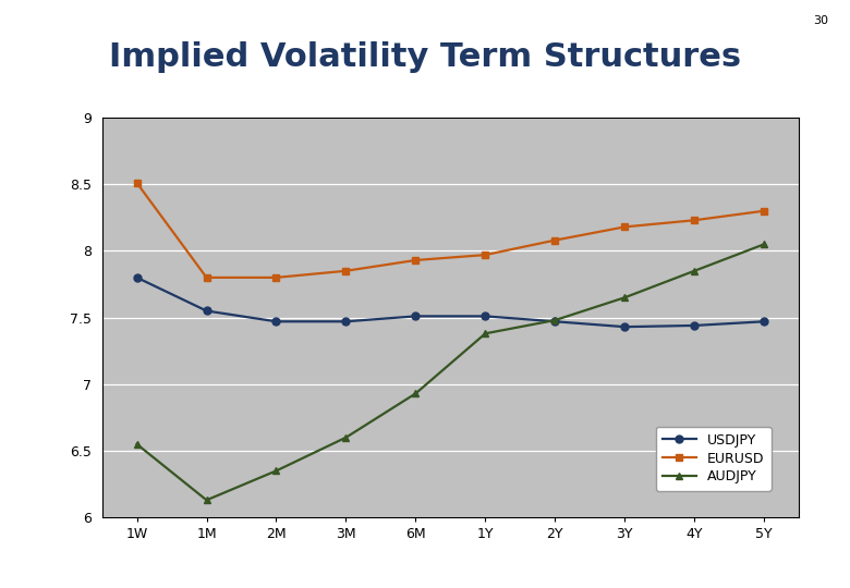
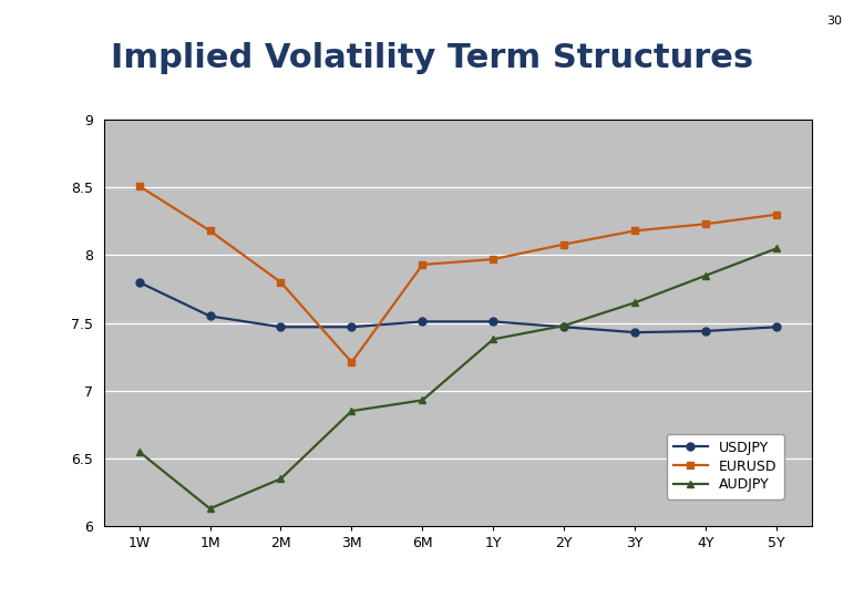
EURUSD/1M: 7.80 -> 8.18
EURUSD/3M: 7.85 -> 7.21
AUDJPY/3M: 6.60 -> 6.85
